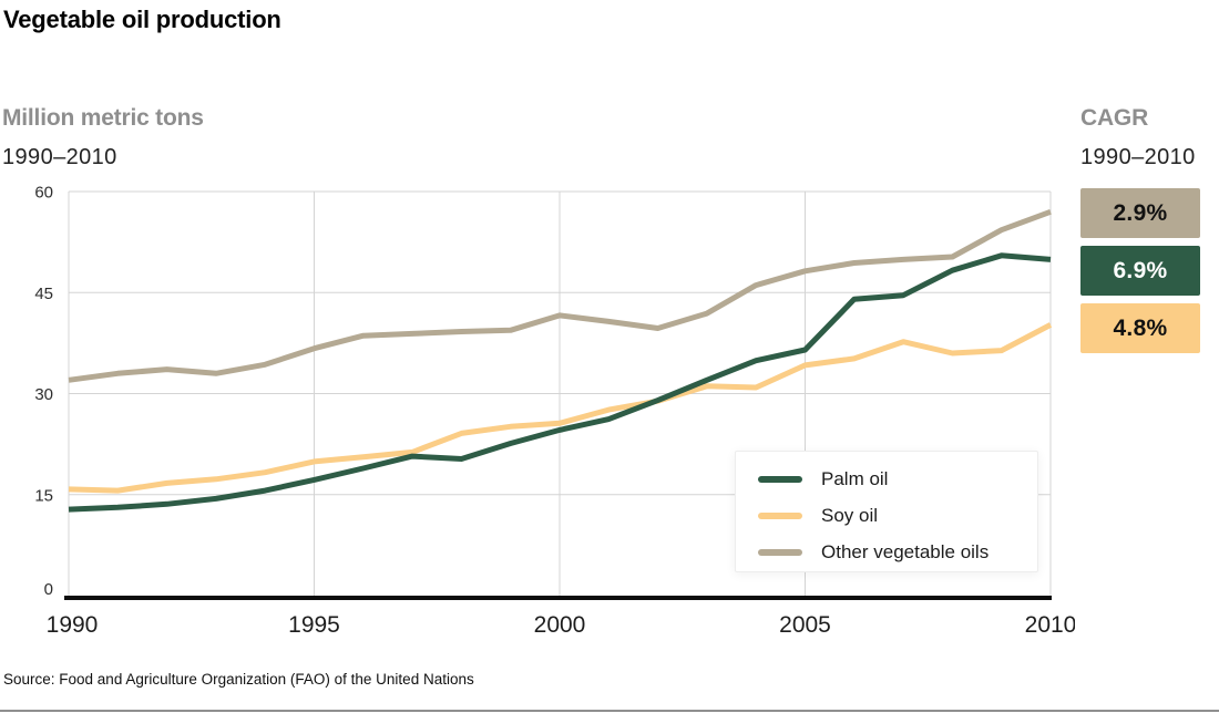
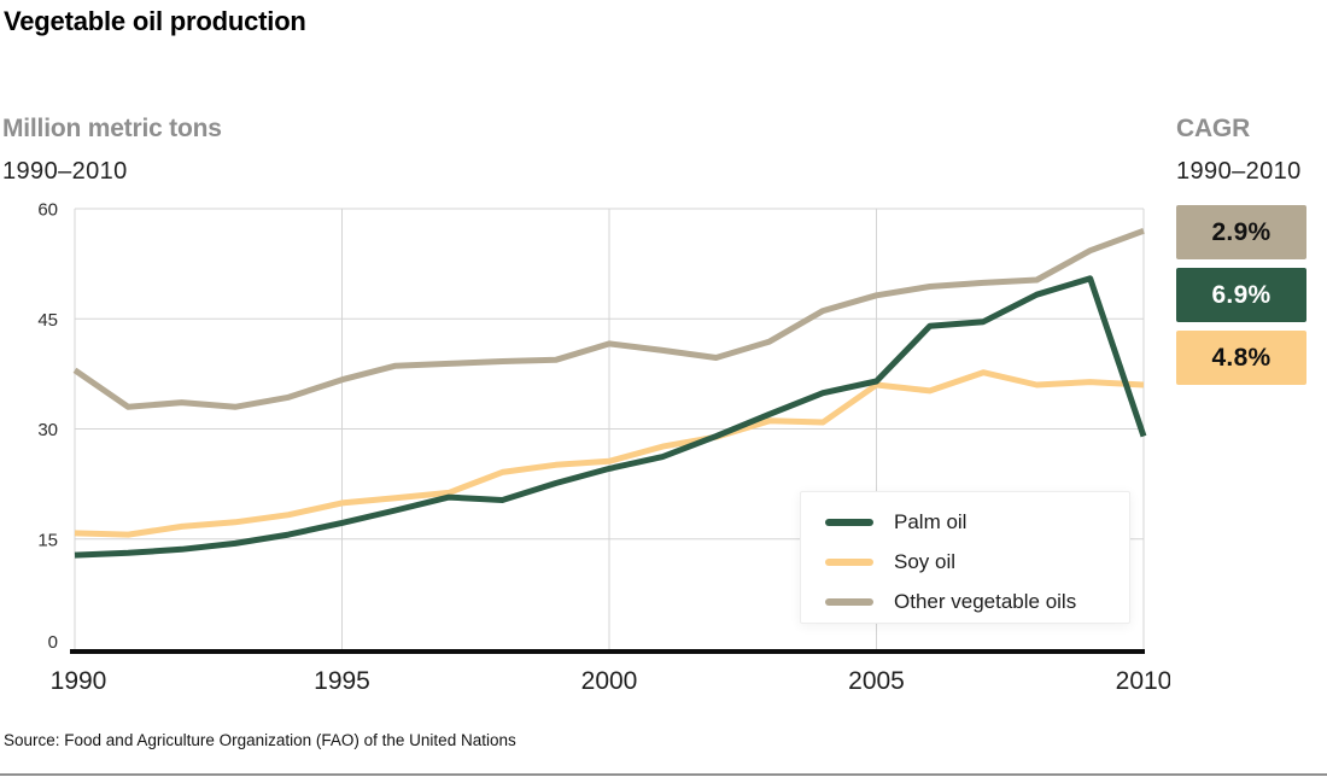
Other vegetable oils/1990: 32 -> 38
Soy oil/2005: 34 -> 36
Palm oil/2010: 50 -> 29
Soy oil/2010: 40 -> 36
